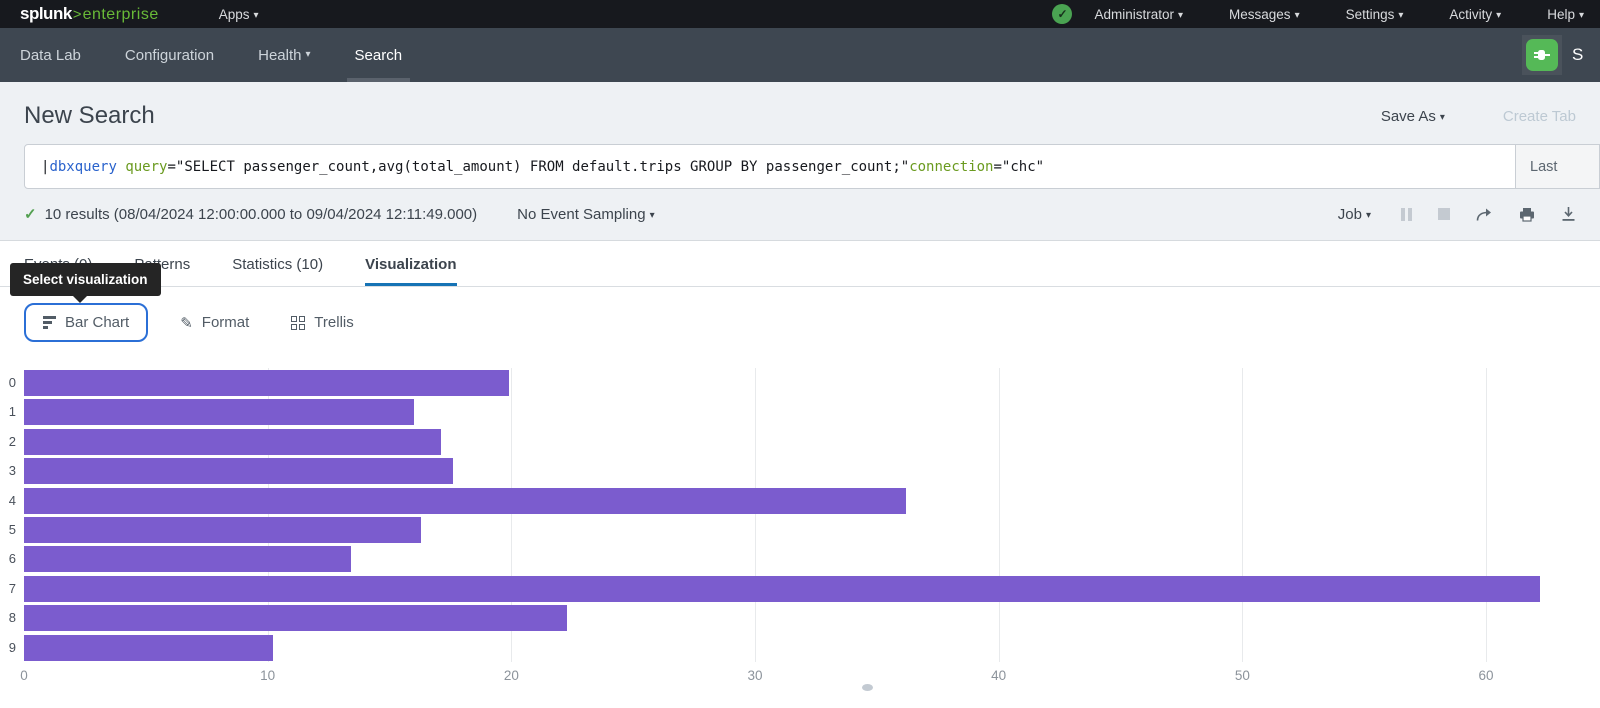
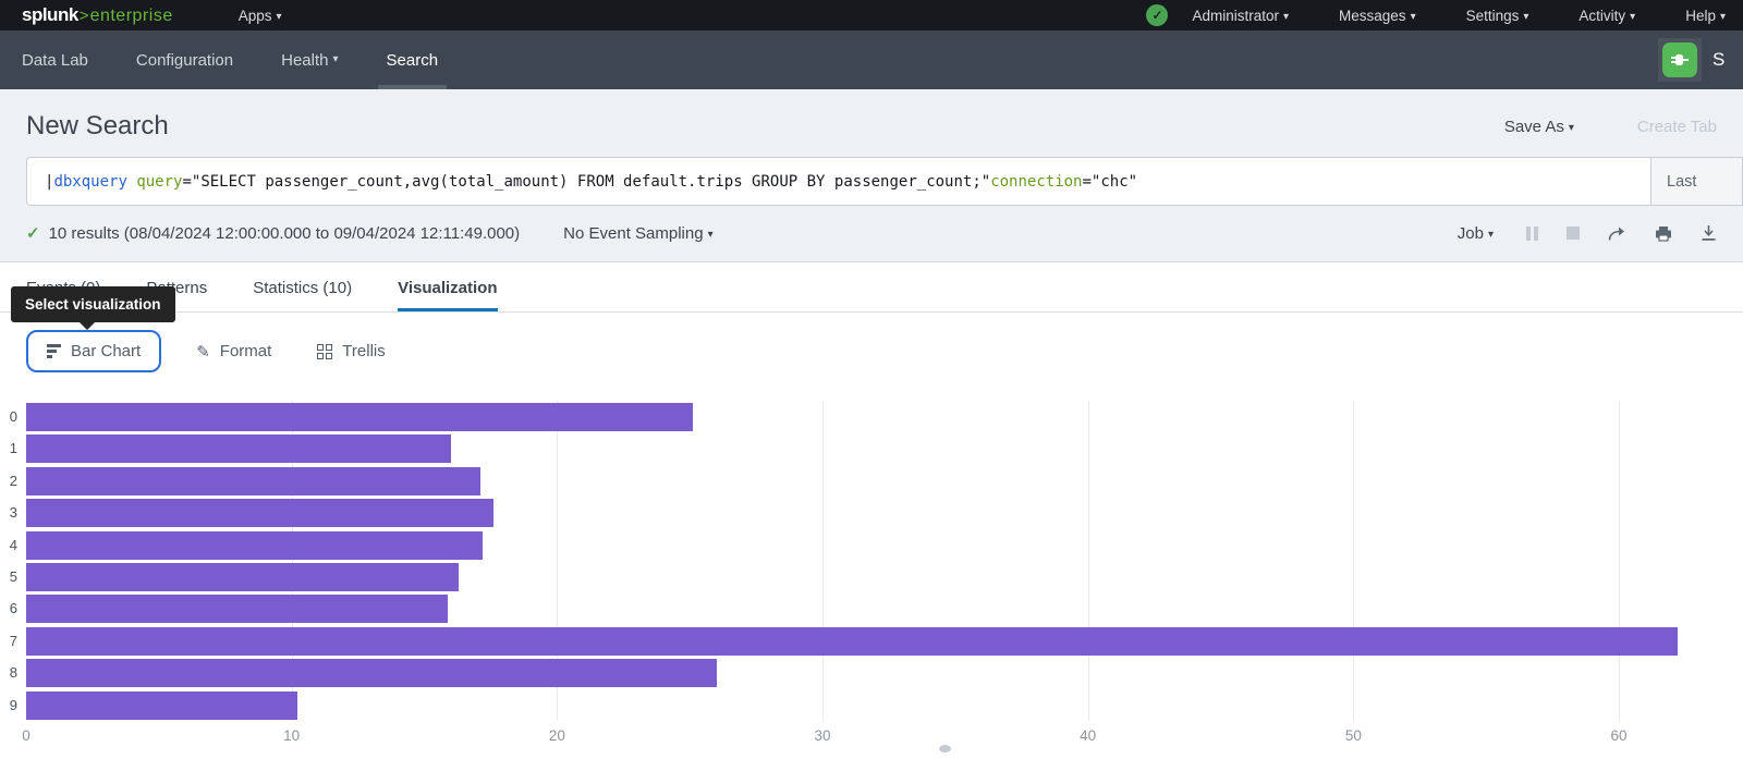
0: 19.9 -> 25.1
4: 36.2 -> 17.2
6: 13.4 -> 15.9
8: 22.3 -> 26.0
